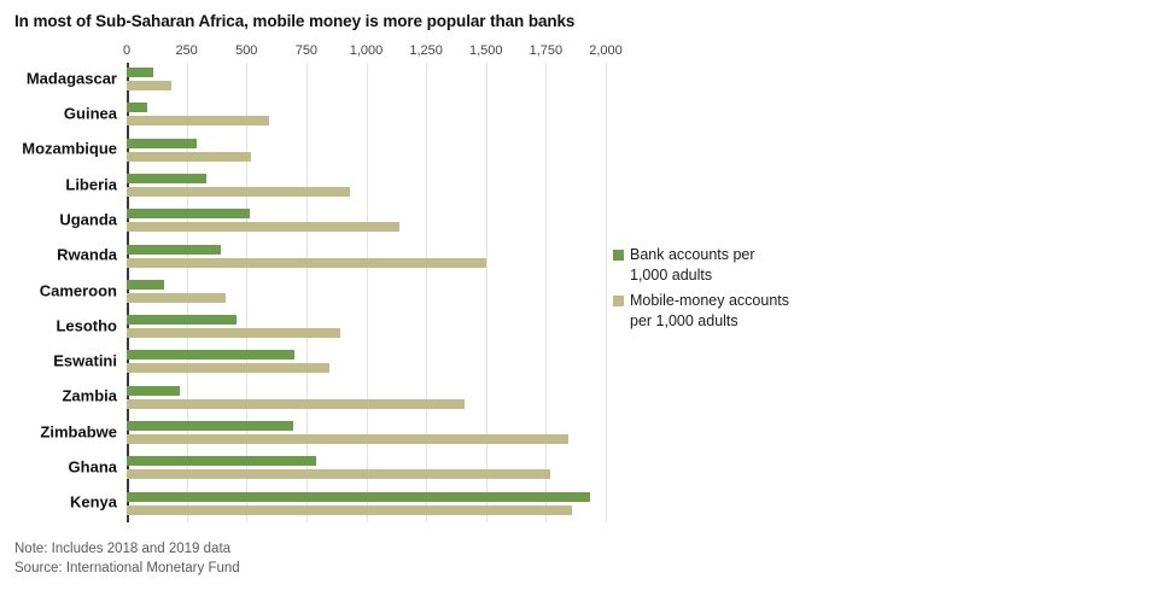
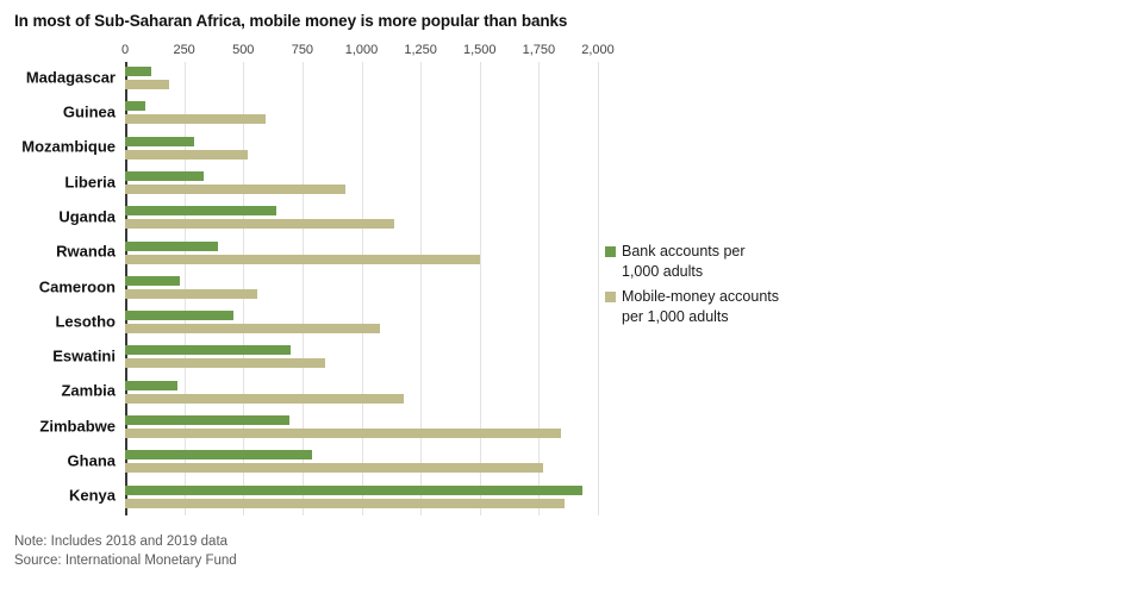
Bank accounts per 1,000 adults/Uganda: 520 -> 640
Bank accounts per 1,000 adults/Cameroon: 160 -> 230
Mobile-money accounts per 1,000 adults/Cameroon: 420 -> 560
Mobile-money accounts per 1,000 adults/Lesotho: 890 -> 1080
Mobile-money accounts per 1,000 adults/Zambia: 1410 -> 1180
